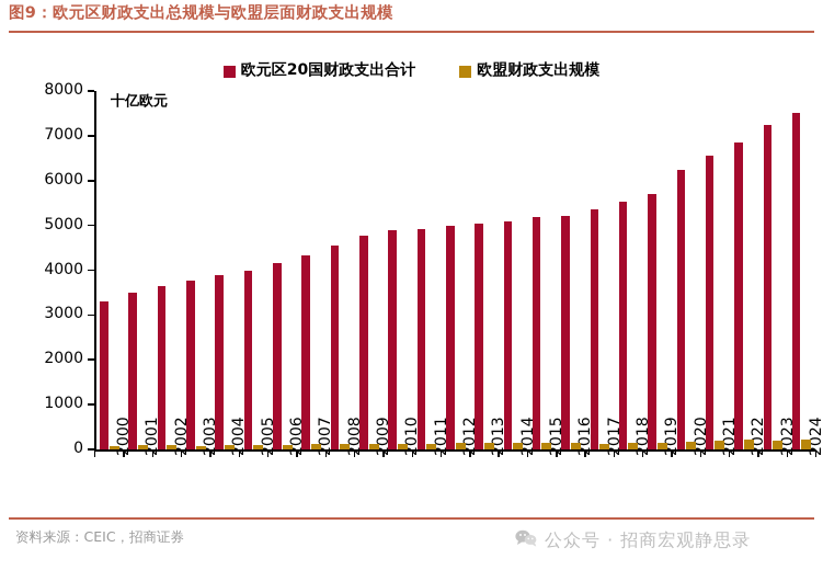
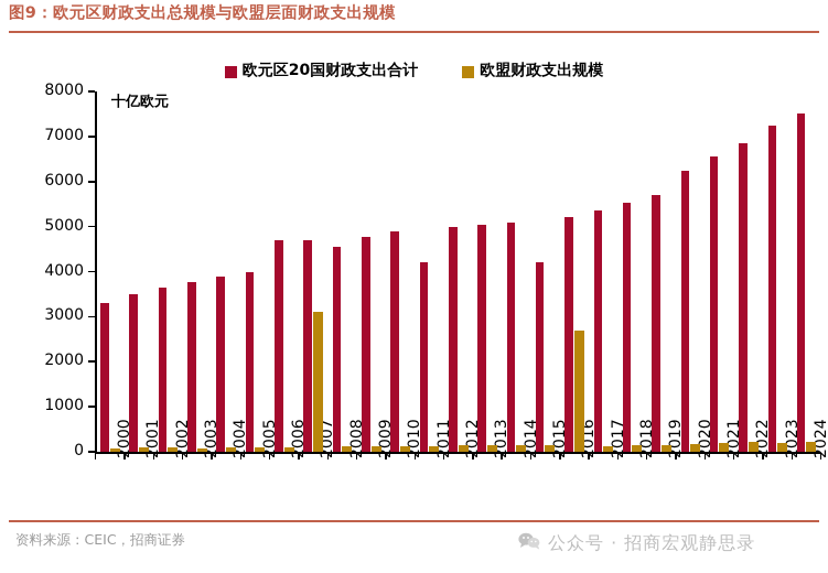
欧元区20国财政支出合计/2006: 4200 -> 4700
欧元区20国财政支出合计/2007: 4300 -> 4700
欧盟财政支出规模/2007: 100 -> 3100
欧元区20国财政支出合计/2011: 4900 -> 4200
欧元区20国财政支出合计/2015: 5200 -> 4200
欧盟财政支出规模/2016: 100 -> 2700
